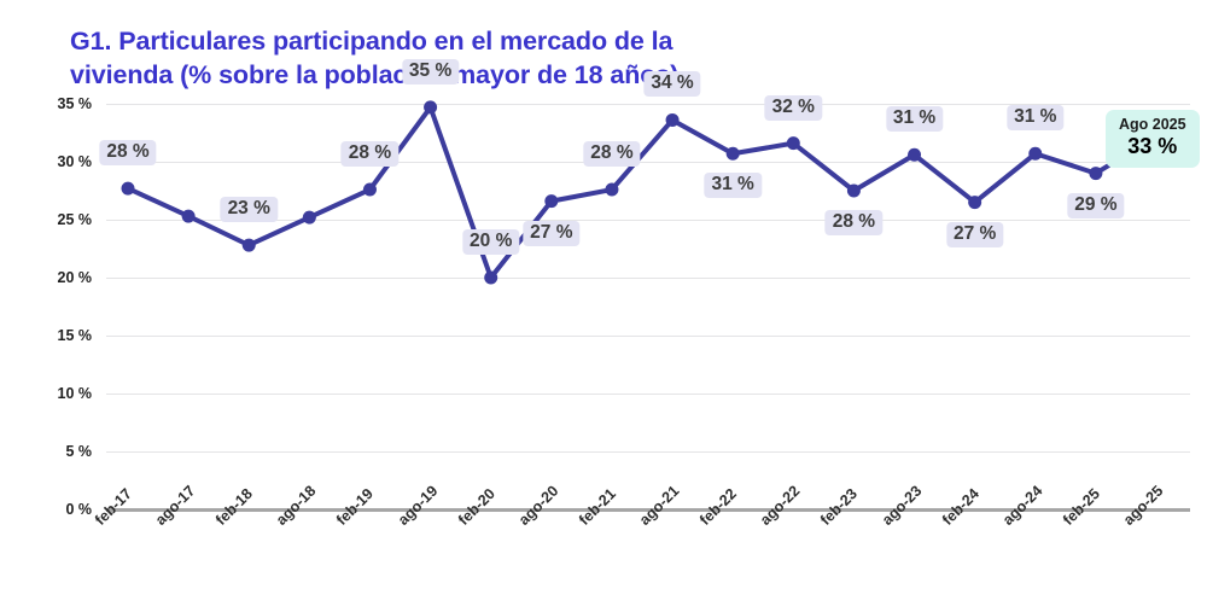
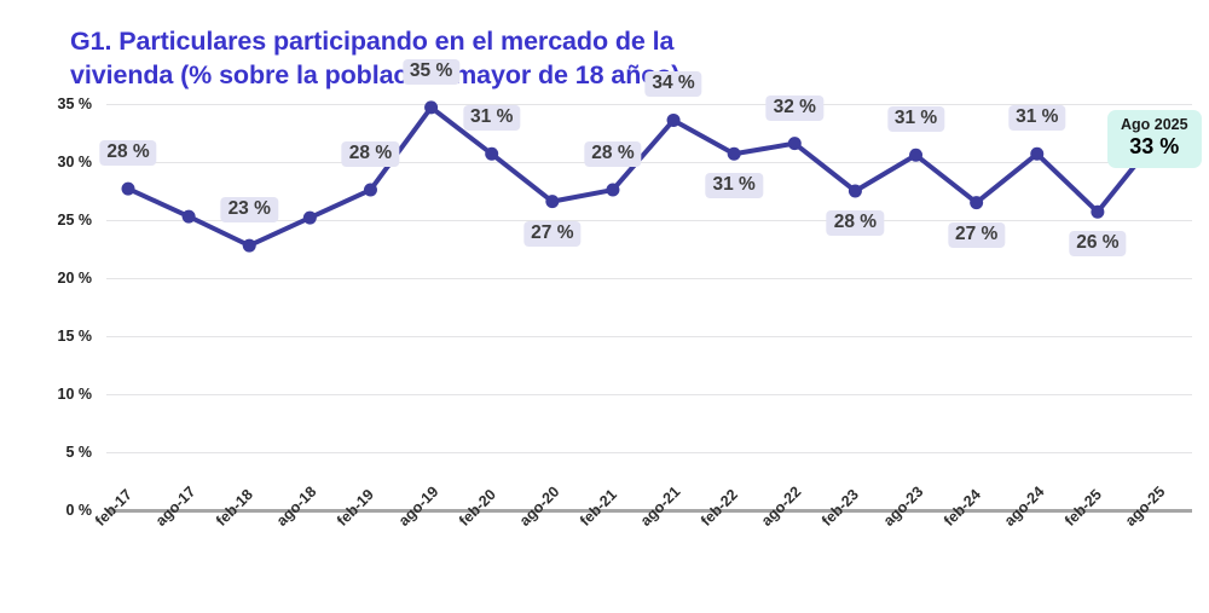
feb-20: 20 -> 31
feb-25: 29 -> 26
